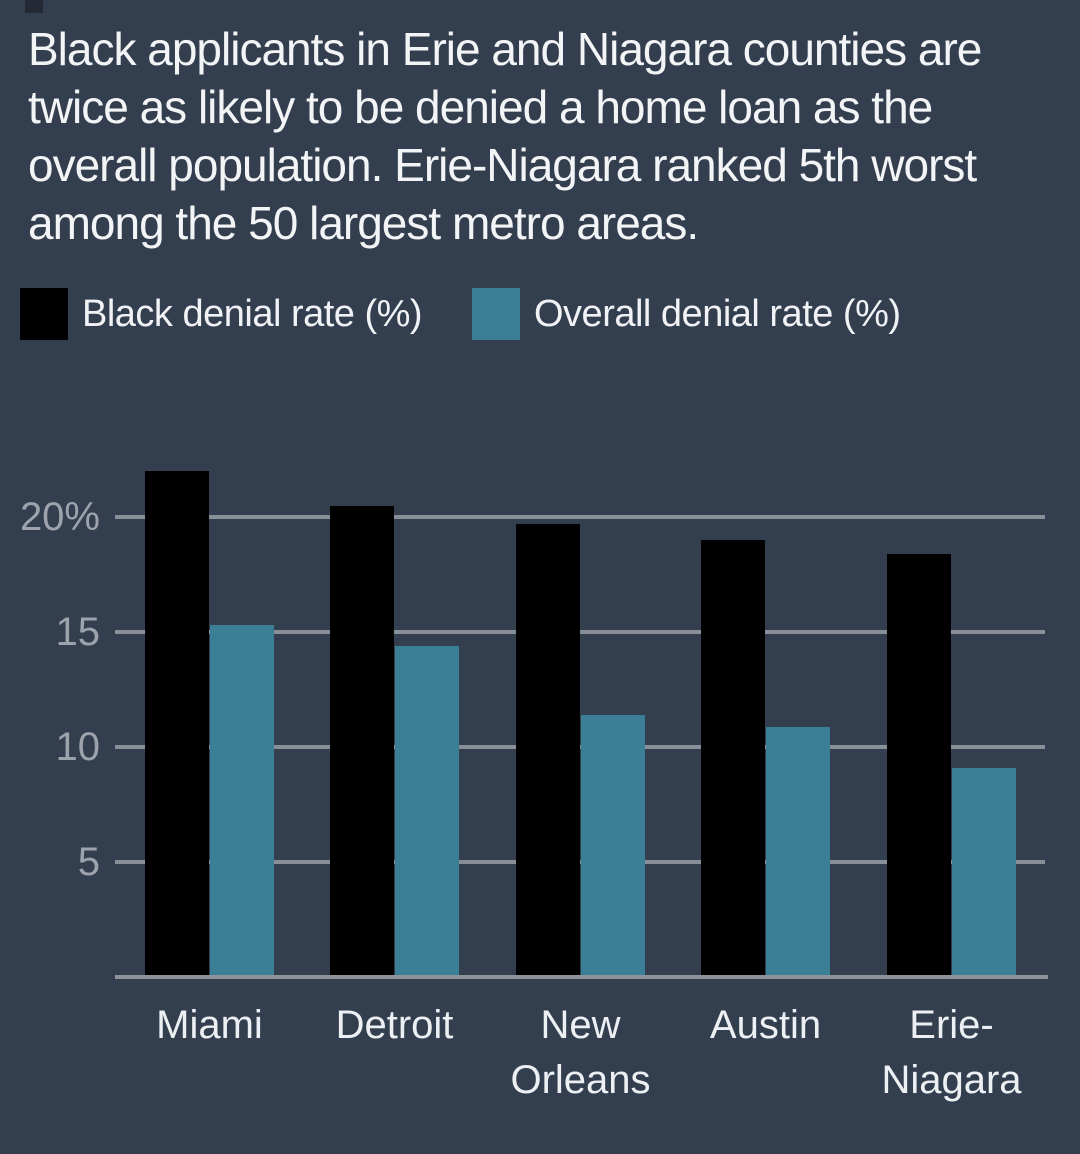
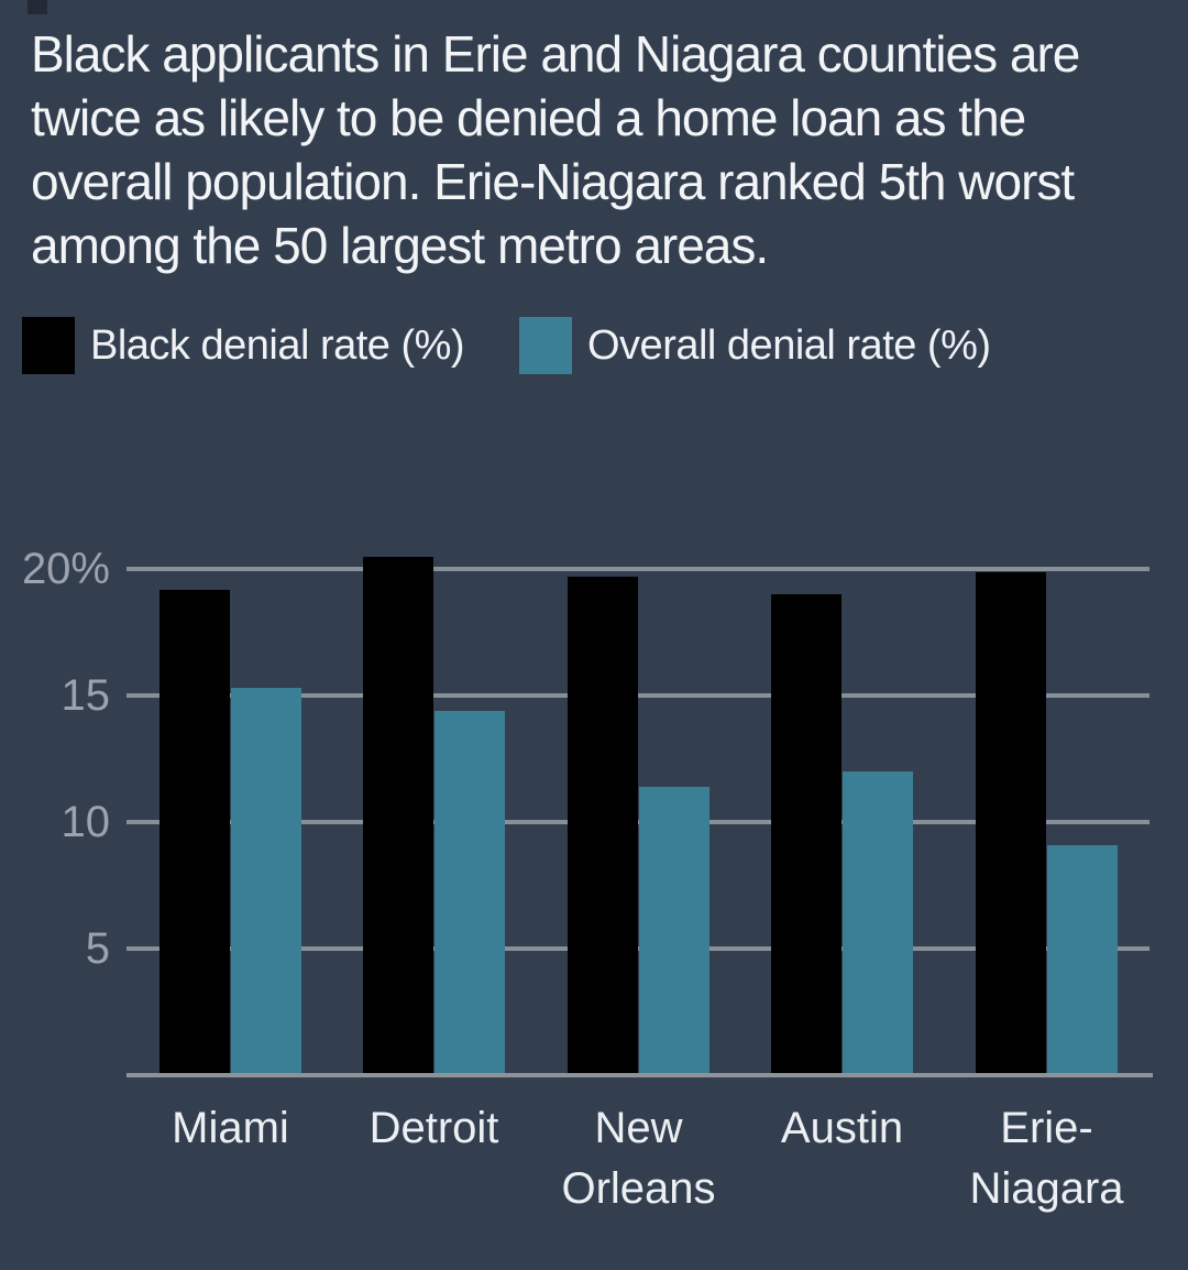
Black denial rate (%)/Miami: 21.9% -> 19.1%
Overall denial rate (%)/Austin: 10.8% -> 11.9%
Black denial rate (%)/Erie-Niagara: 18.3% -> 19.8%
